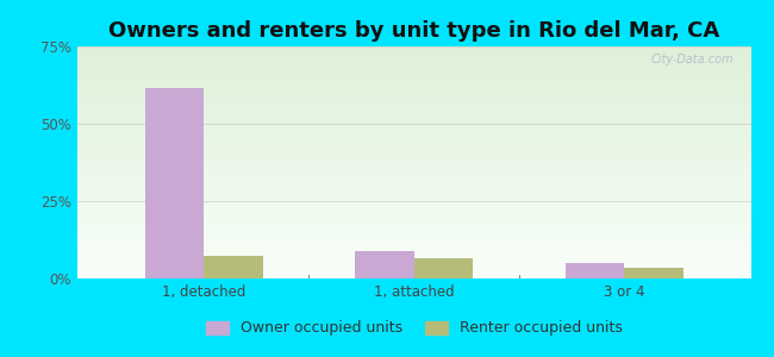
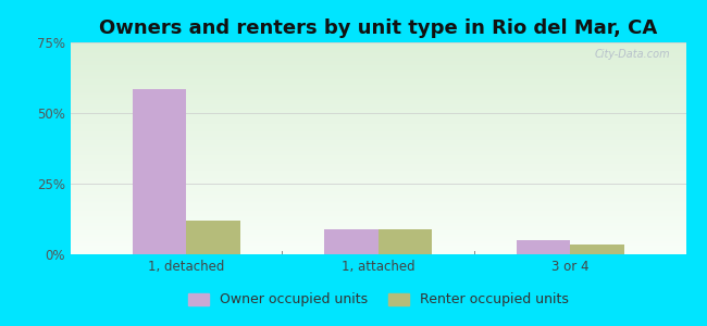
Owner occupied units/1, detached: 61.5% -> 58.5%
Renter occupied units/1, detached: 7.5% -> 12.0%
Renter occupied units/1, attached: 6.5% -> 9.0%
